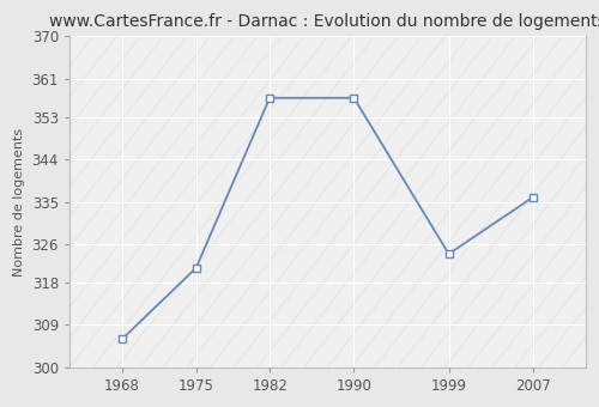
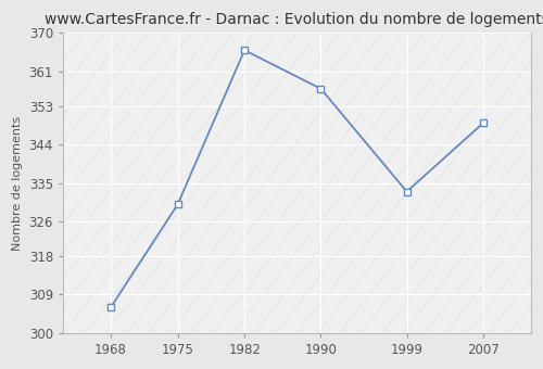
1975: 321 -> 330
1982: 357 -> 366
1999: 324 -> 333
2007: 336 -> 349
